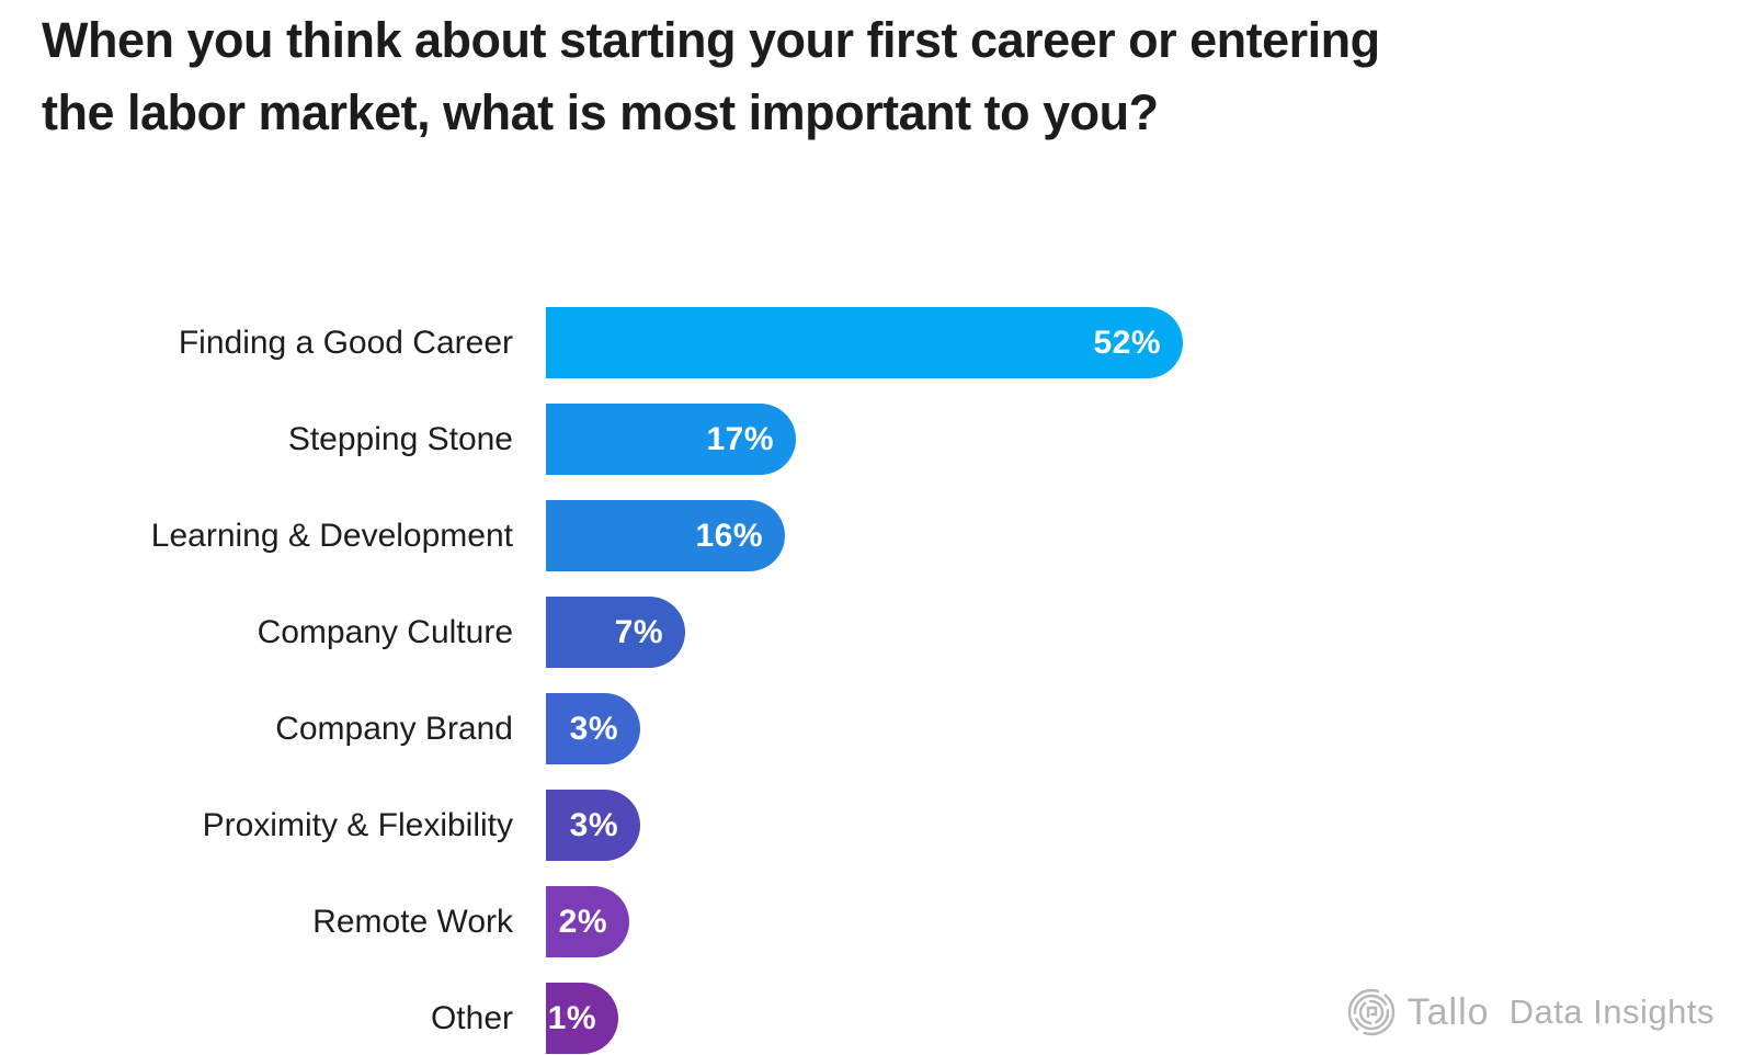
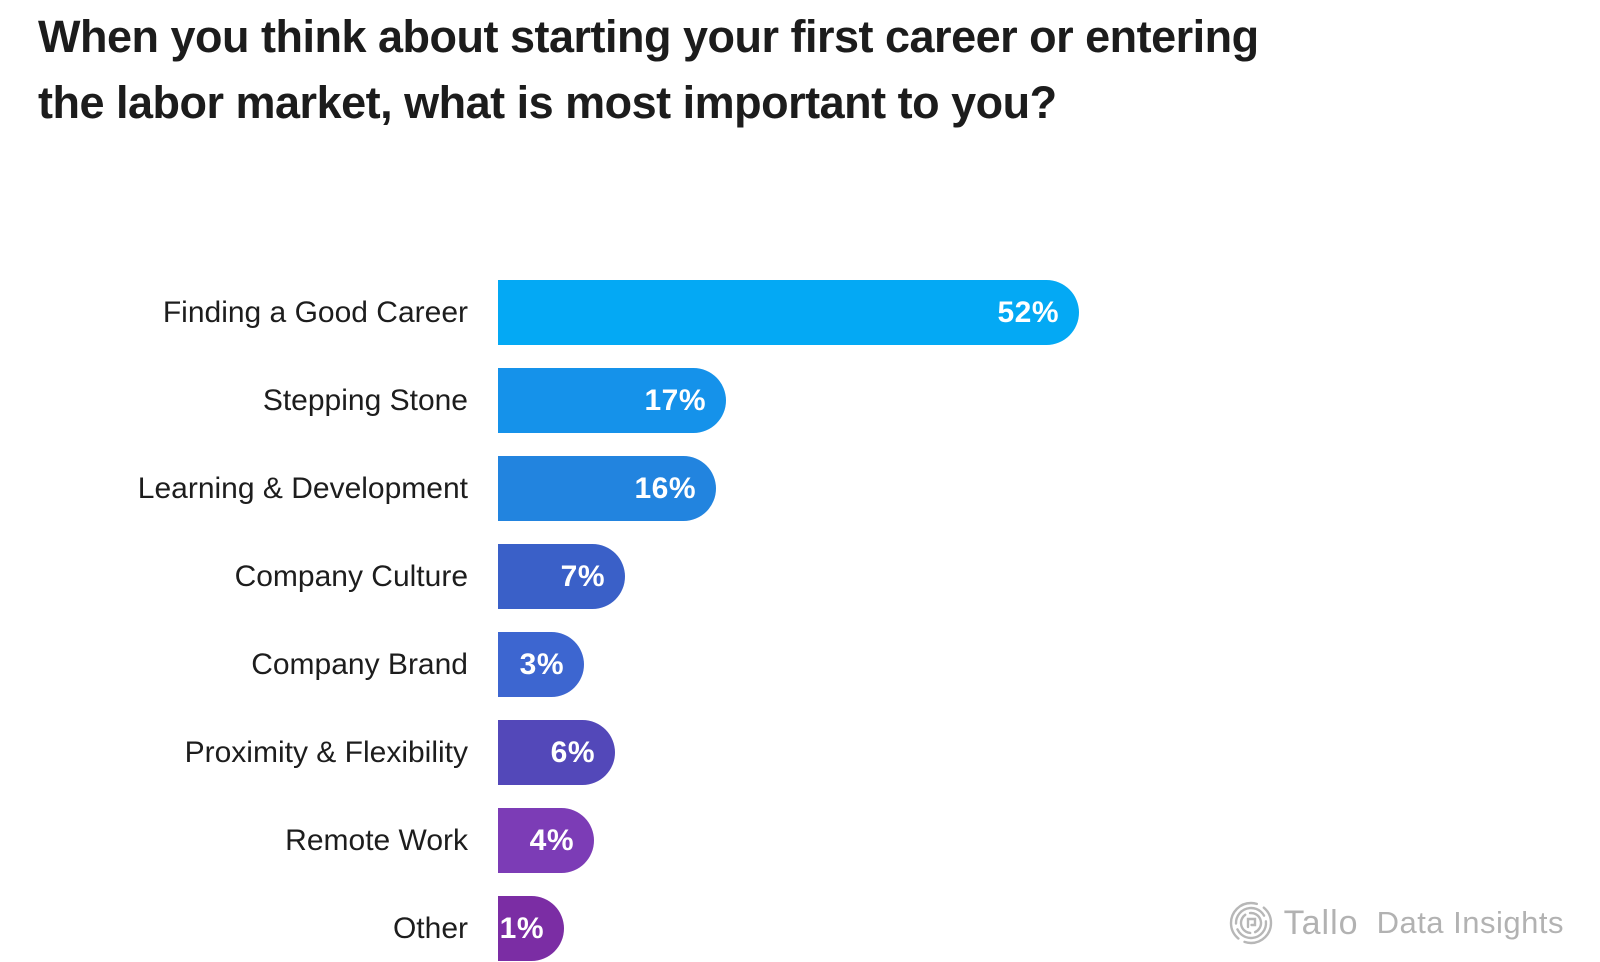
Proximity & Flexibility: 3% -> 6%
Remote Work: 2% -> 4%
